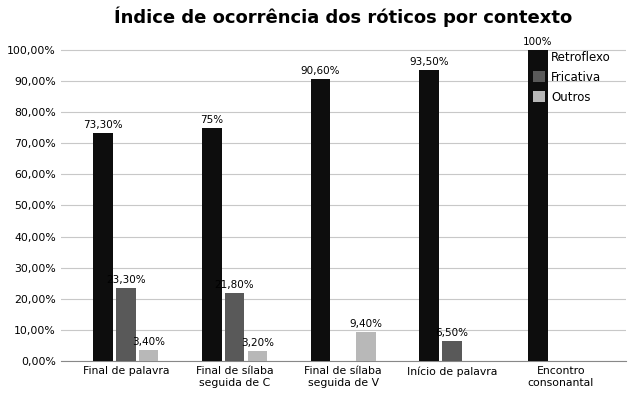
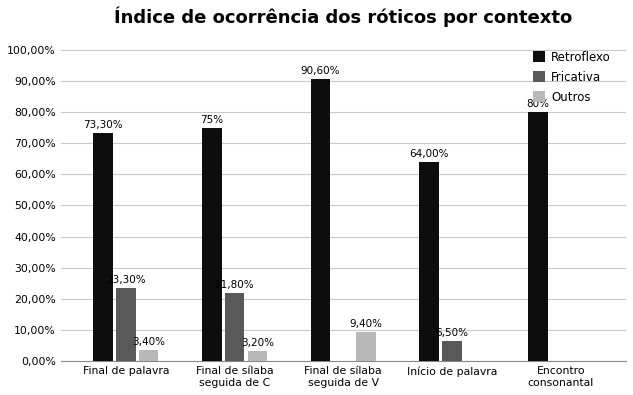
Retroflexo/Início de palavra: 93,50% -> 64,00%
Retroflexo/Encontro consonantal: 100% -> 80%
